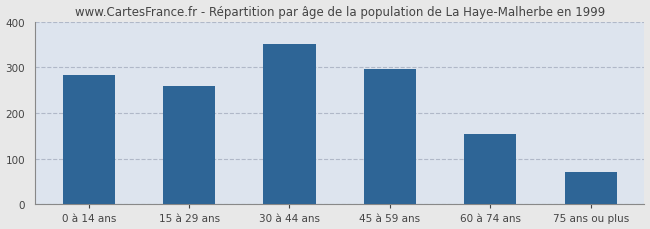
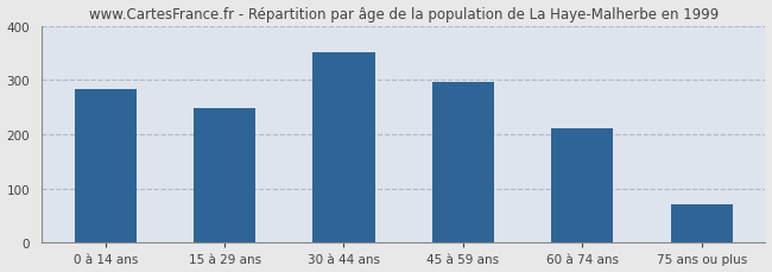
15 à 29 ans: 260 -> 247
60 à 74 ans: 155 -> 210
